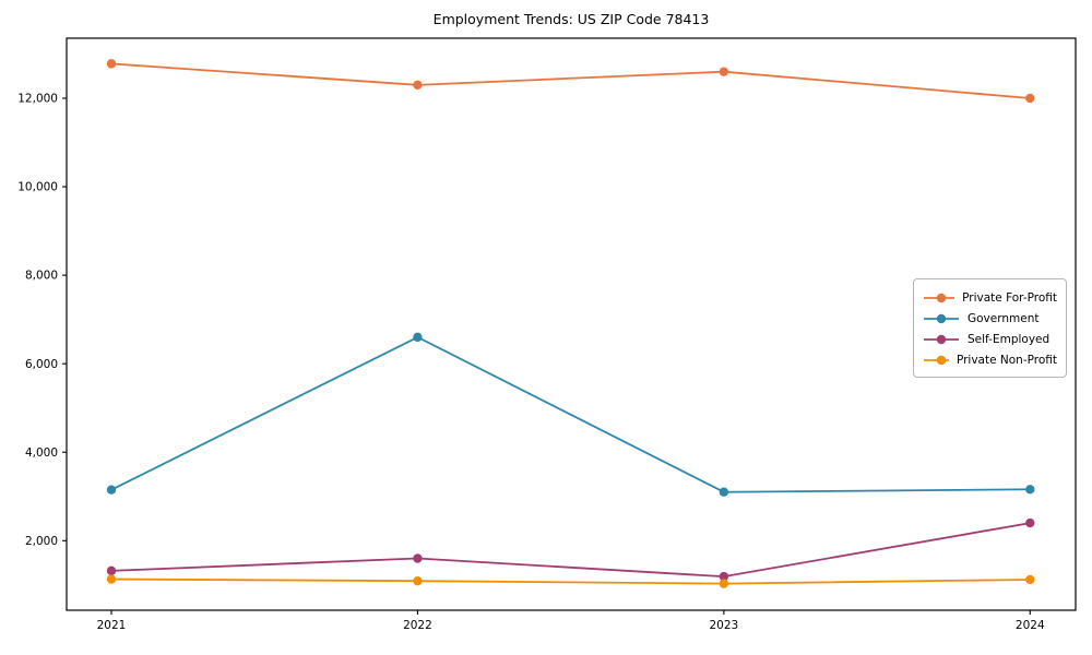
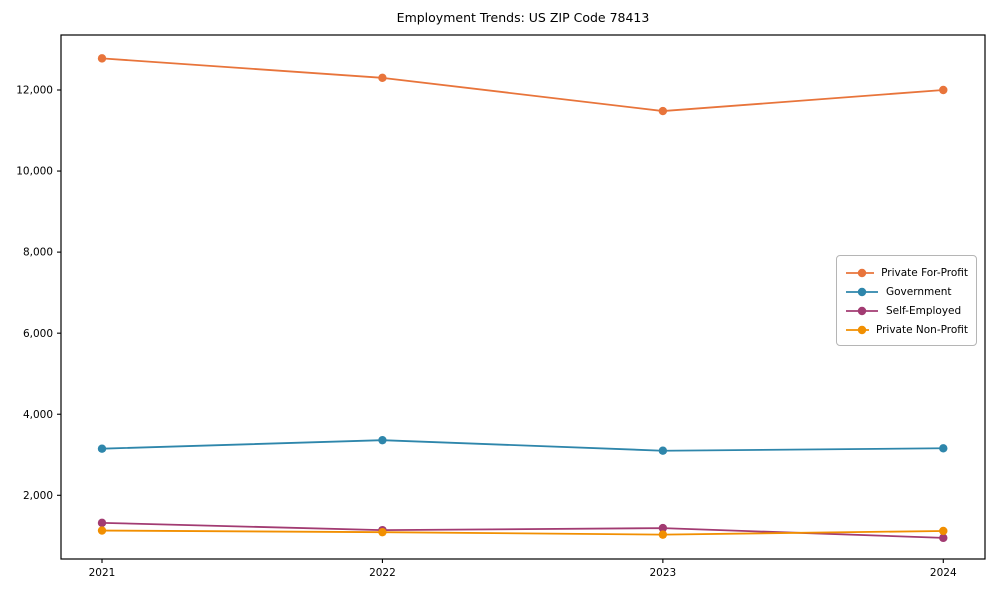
Government/2022: 6600 -> 3400
Self-Employed/2022: 1600 -> 1100
Private For-Profit/2023: 12600 -> 11500
Self-Employed/2024: 2400 -> 1000
